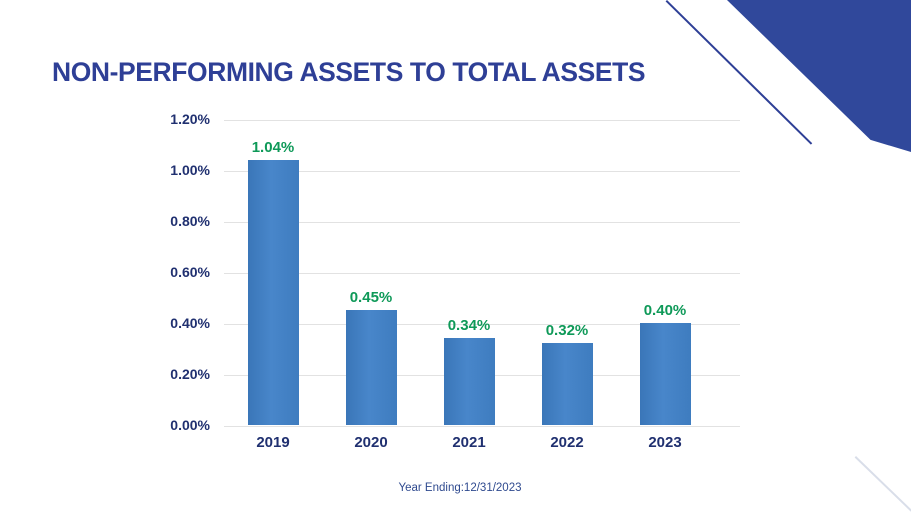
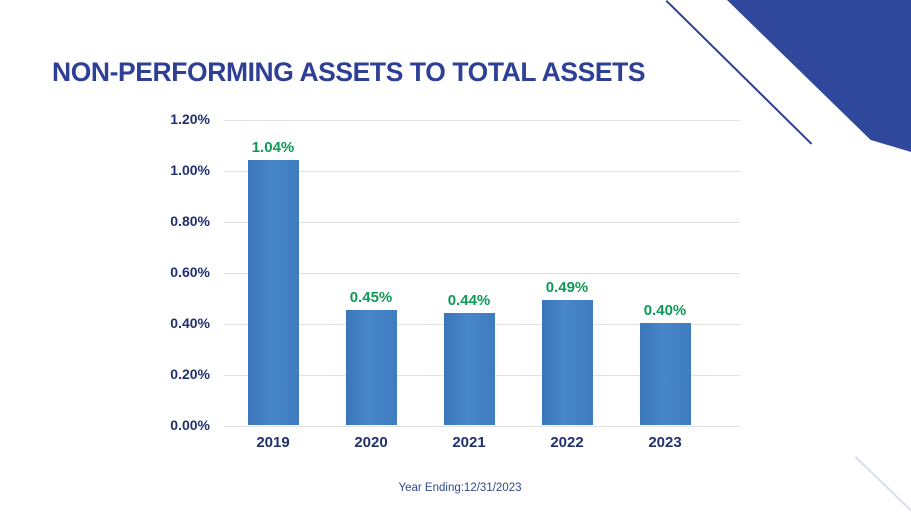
2021: 0.34% -> 0.44%
2022: 0.32% -> 0.49%
